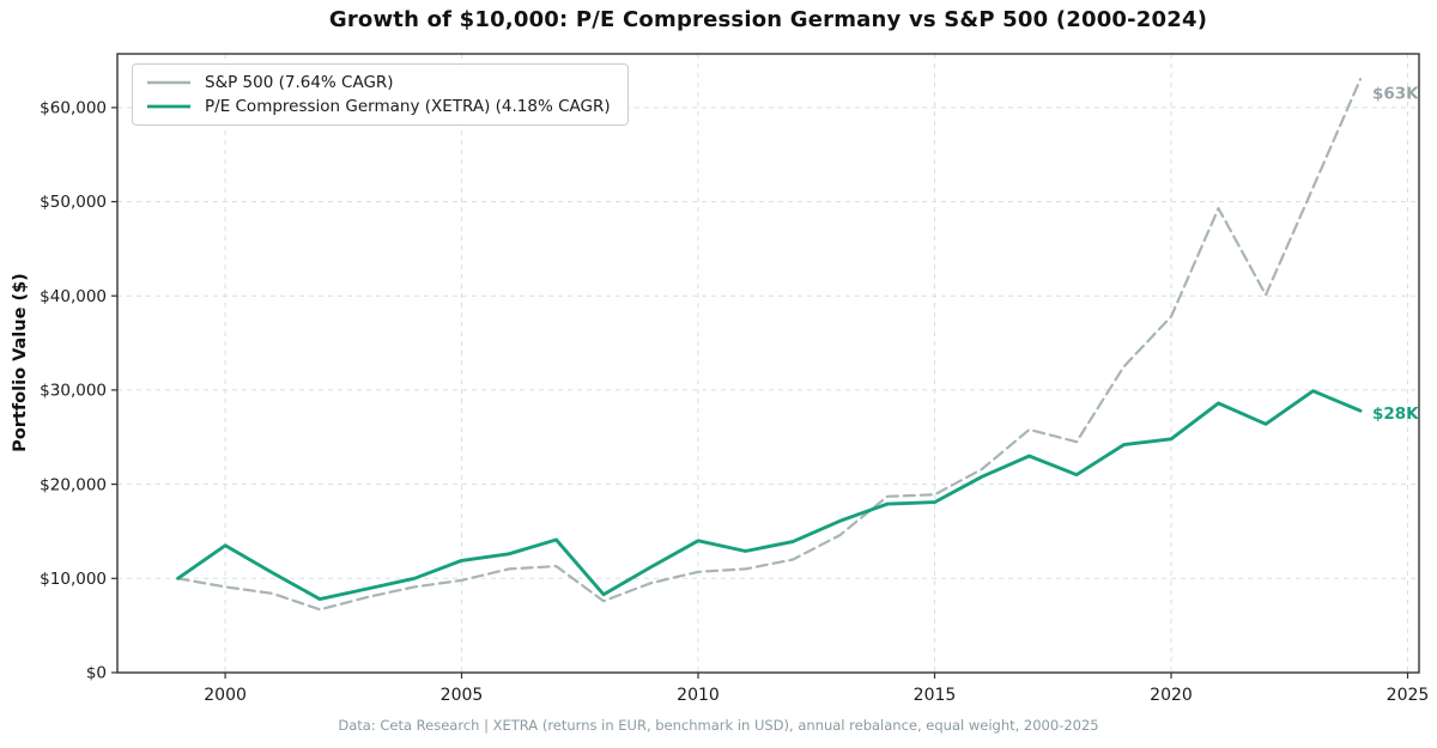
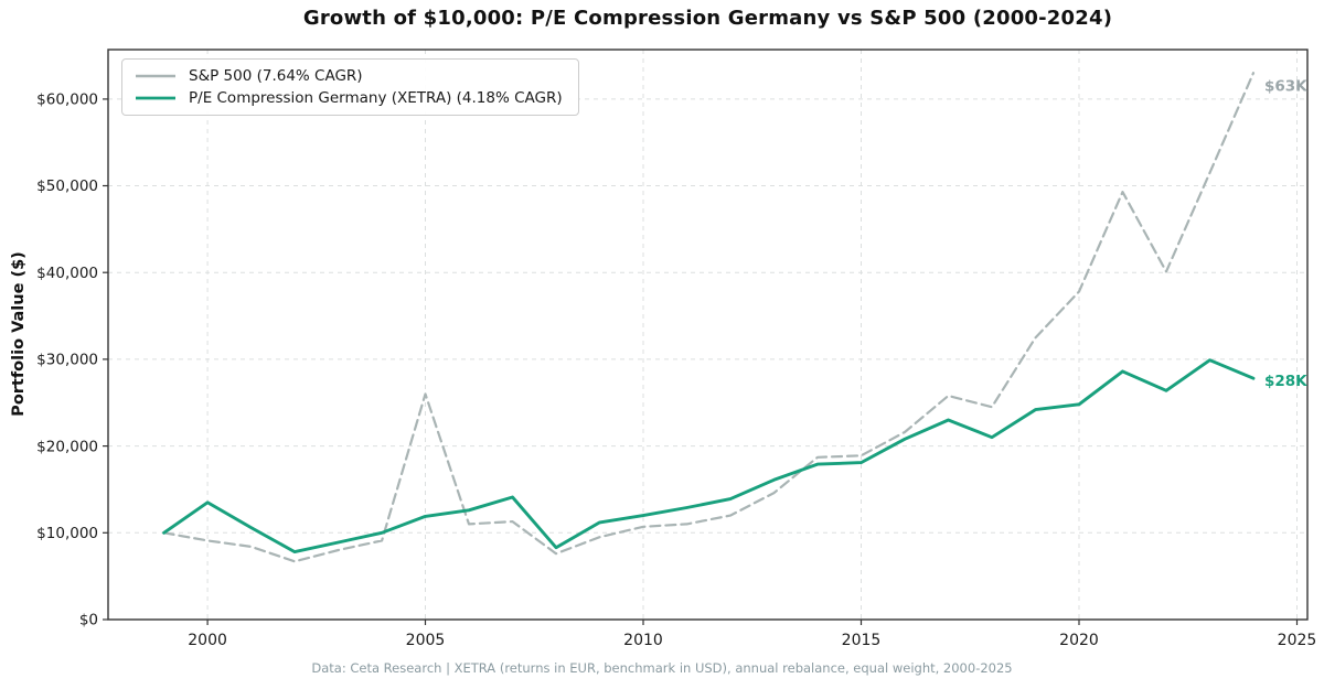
S&P 500 (7.64% CAGR)/2005: $10000 -> $26000
P/E Compression Germany (XETRA) (4.18% CAGR)/2010: $14000 -> $12000
